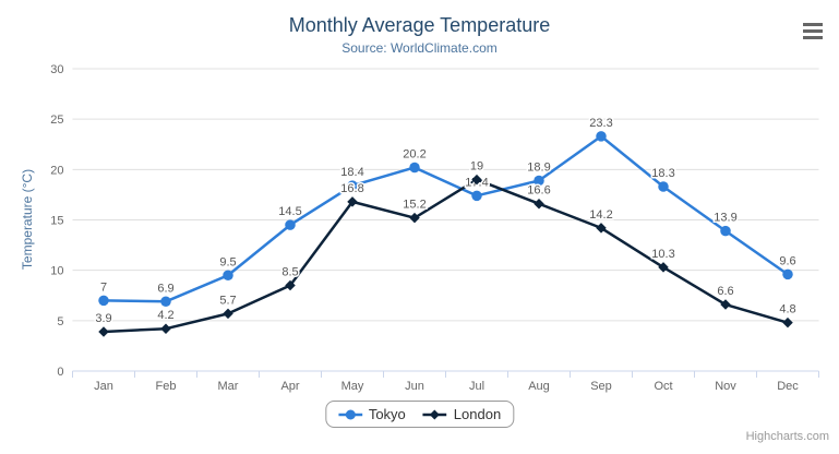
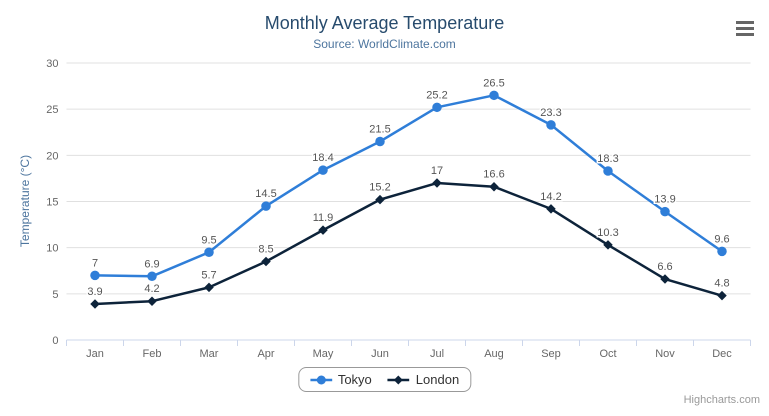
London/May: 16.8 -> 11.9
Tokyo/Jun: 20.2 -> 21.5
Tokyo/Jul: 17.4 -> 25.2
London/Jul: 19 -> 17
Tokyo/Aug: 18.9 -> 26.5
